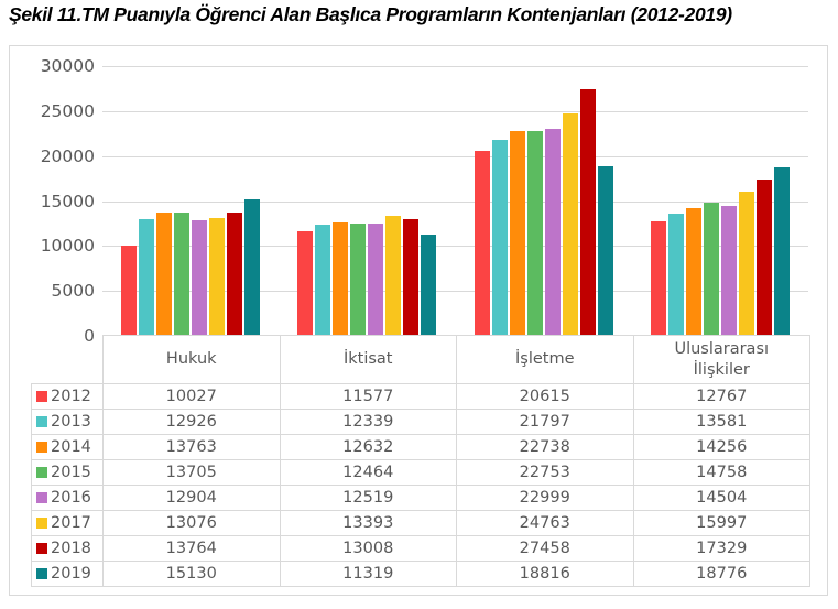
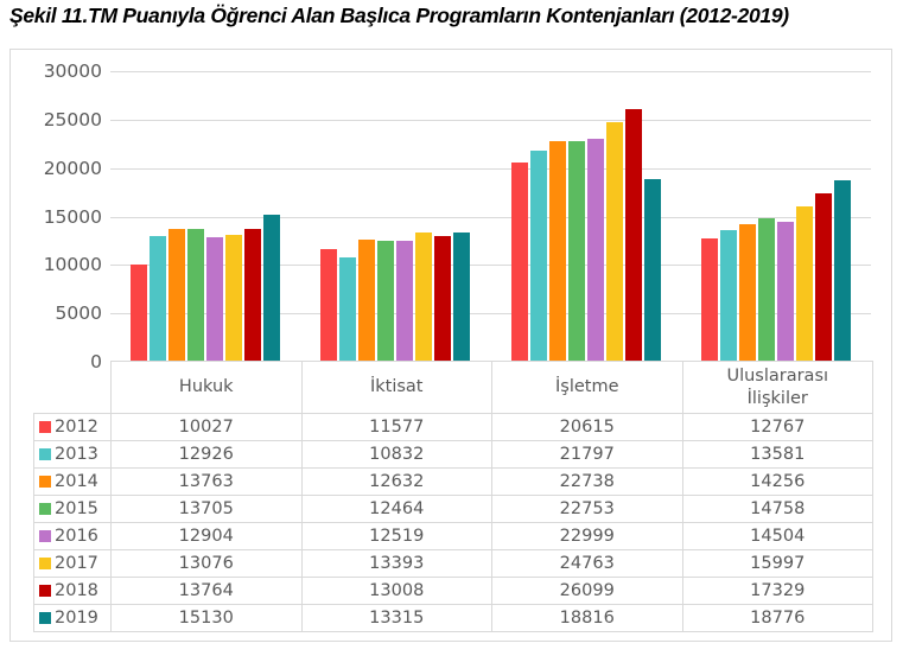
2013/İktisat: 12339 -> 10832
2019/İktisat: 11319 -> 13315
2018/İşletme: 27458 -> 26099
